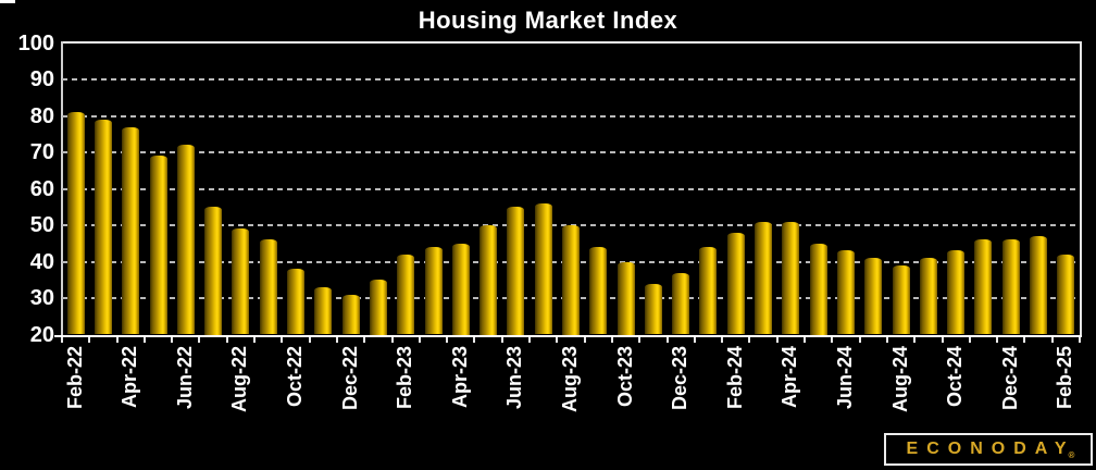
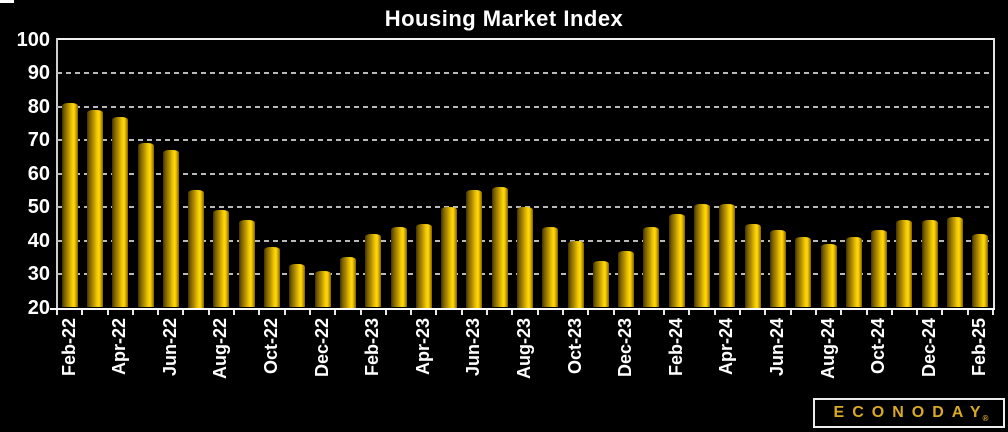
Jun-22: 72 -> 67
